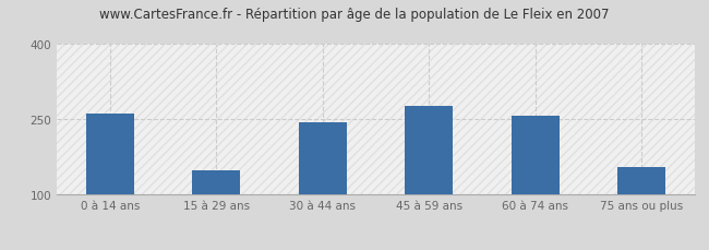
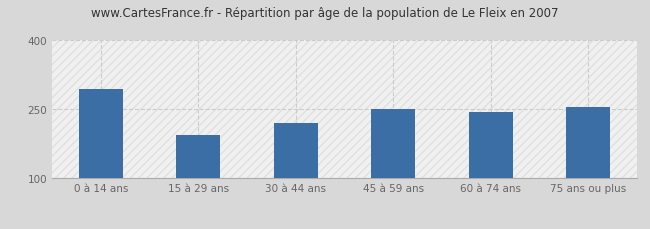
0 à 14 ans: 262 -> 295
15 à 29 ans: 148 -> 195
30 à 44 ans: 245 -> 220
45 à 59 ans: 278 -> 250
60 à 74 ans: 258 -> 245
75 ans ou plus: 155 -> 255
